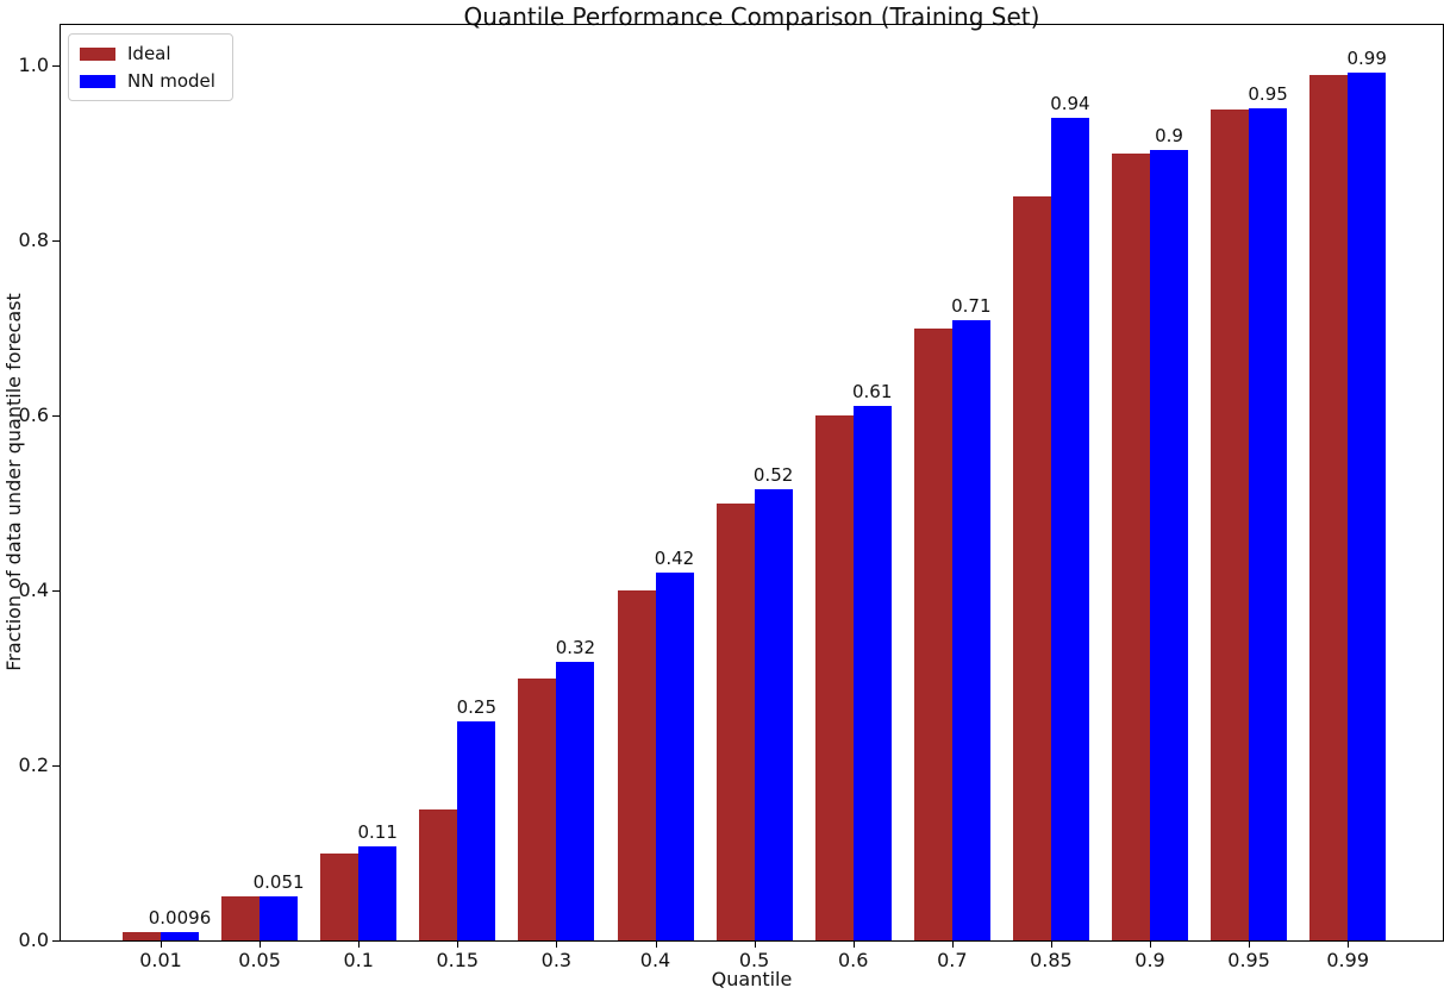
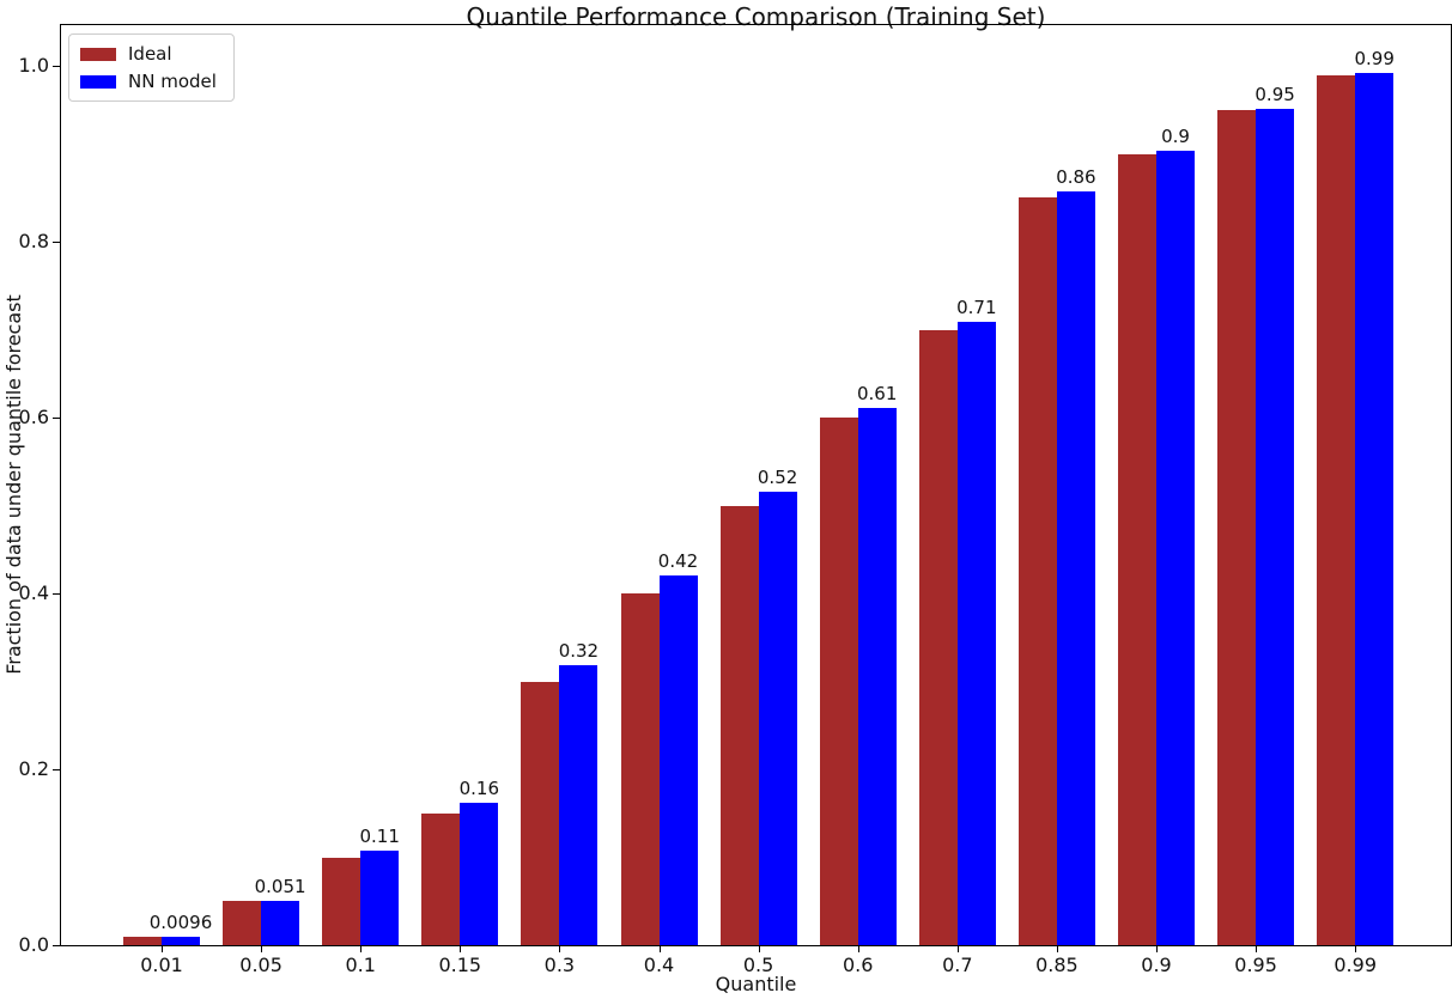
NN model/0.15: 0.25 -> 0.16
NN model/0.85: 0.94 -> 0.86
